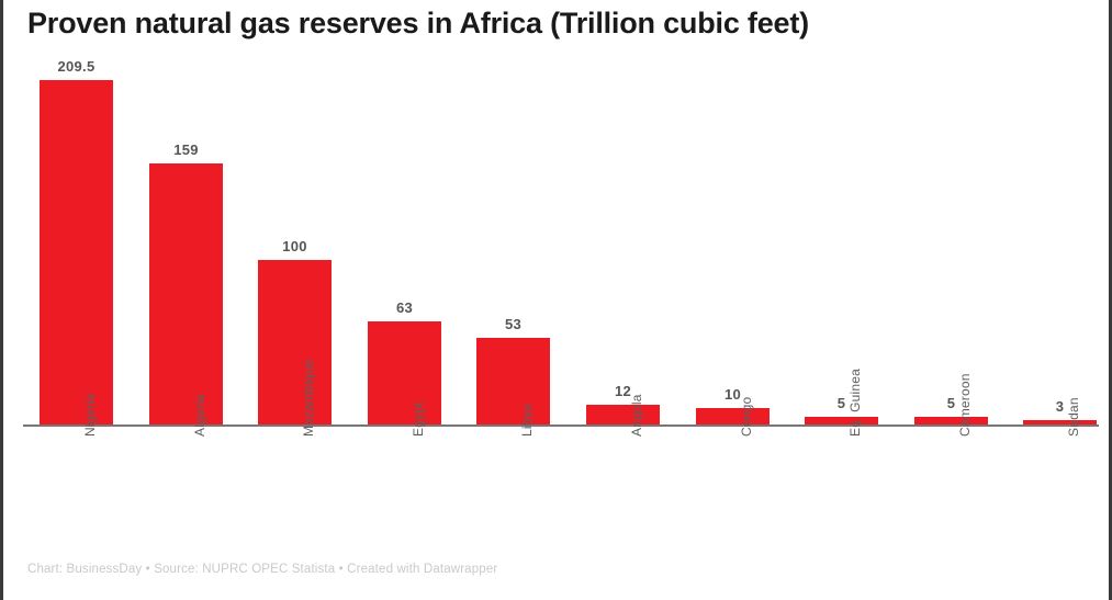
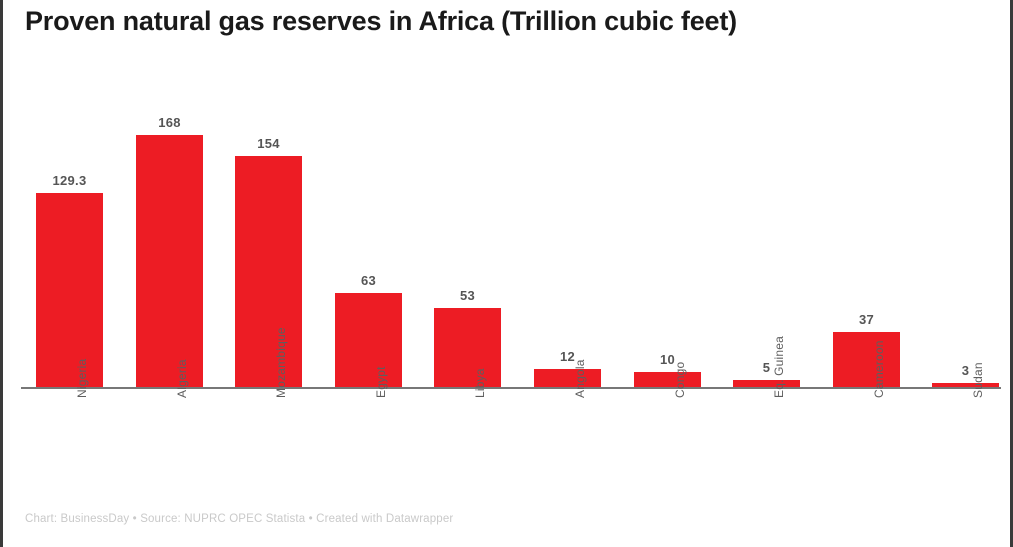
Nigeria: 209.5 -> 129.3
Algeria: 159 -> 168
Mozambique: 100 -> 154
Cameroon: 5 -> 37
